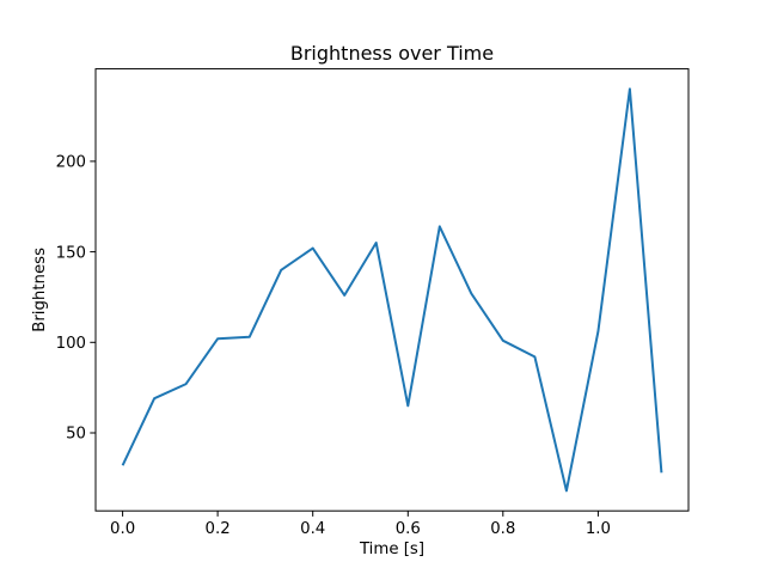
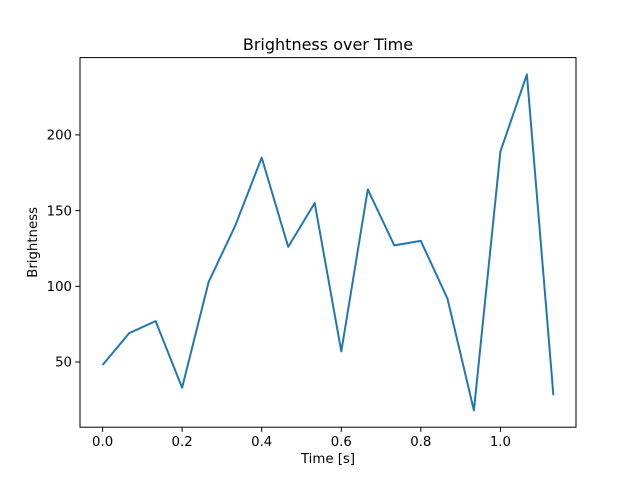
0.0: 32 -> 48
0.2: 102 -> 33
0.4: 152 -> 185
0.6: 65 -> 57
0.8: 101 -> 130
1.0: 106 -> 189
